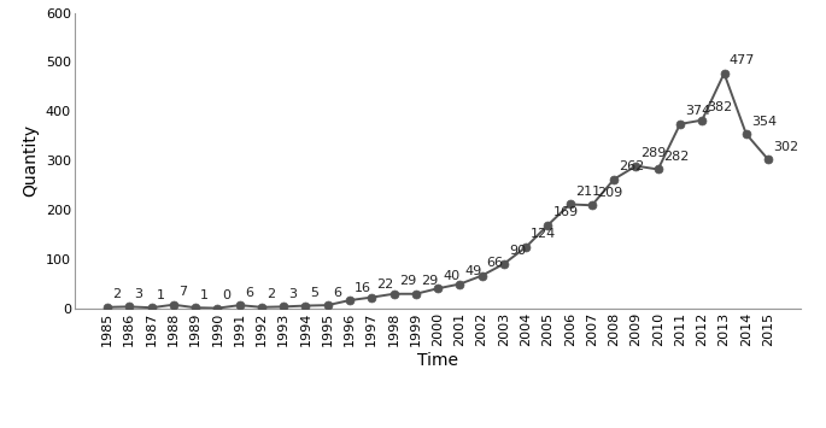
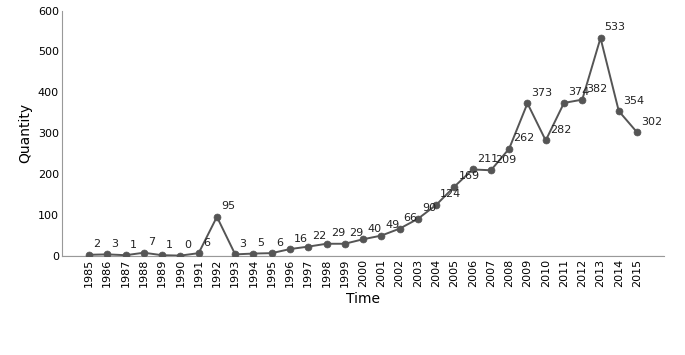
1992: 2 -> 95
2009: 289 -> 373
2013: 477 -> 533
